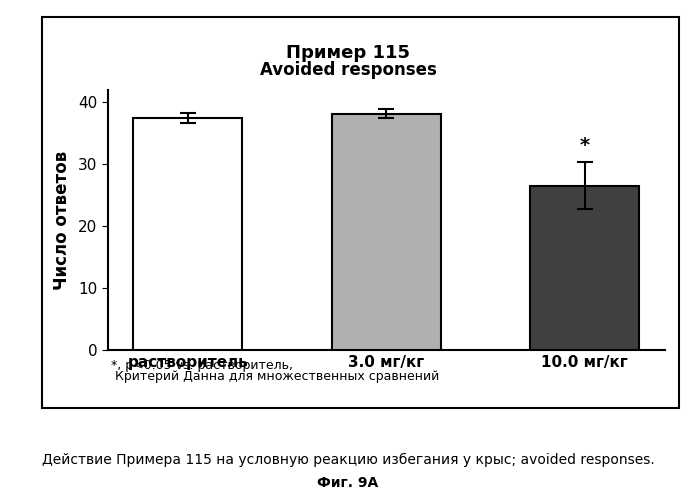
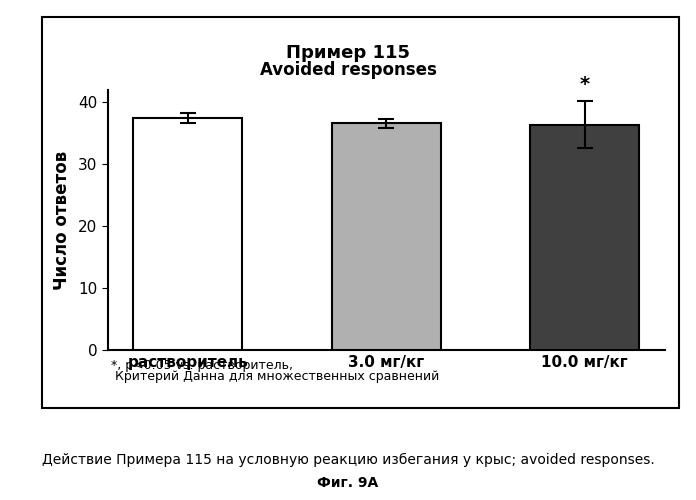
3.0 мг/кг: 38.2 -> 36.6
10.0 мг/кг: 26.5 -> 36.4
